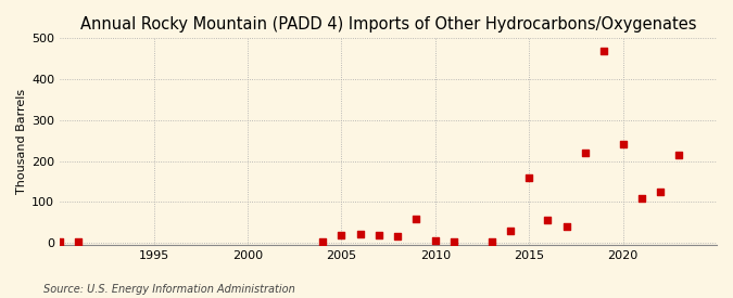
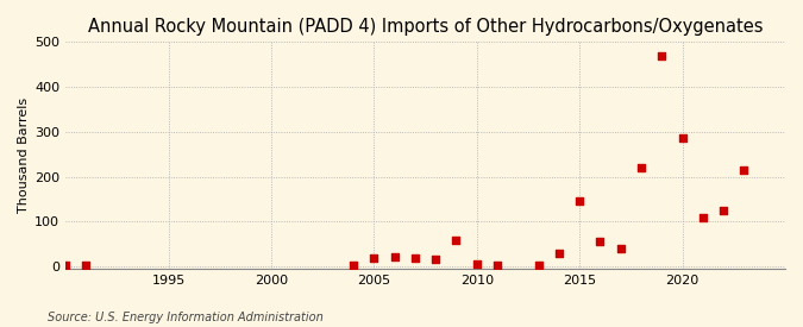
2015: 160 -> 145
2020: 240 -> 285
